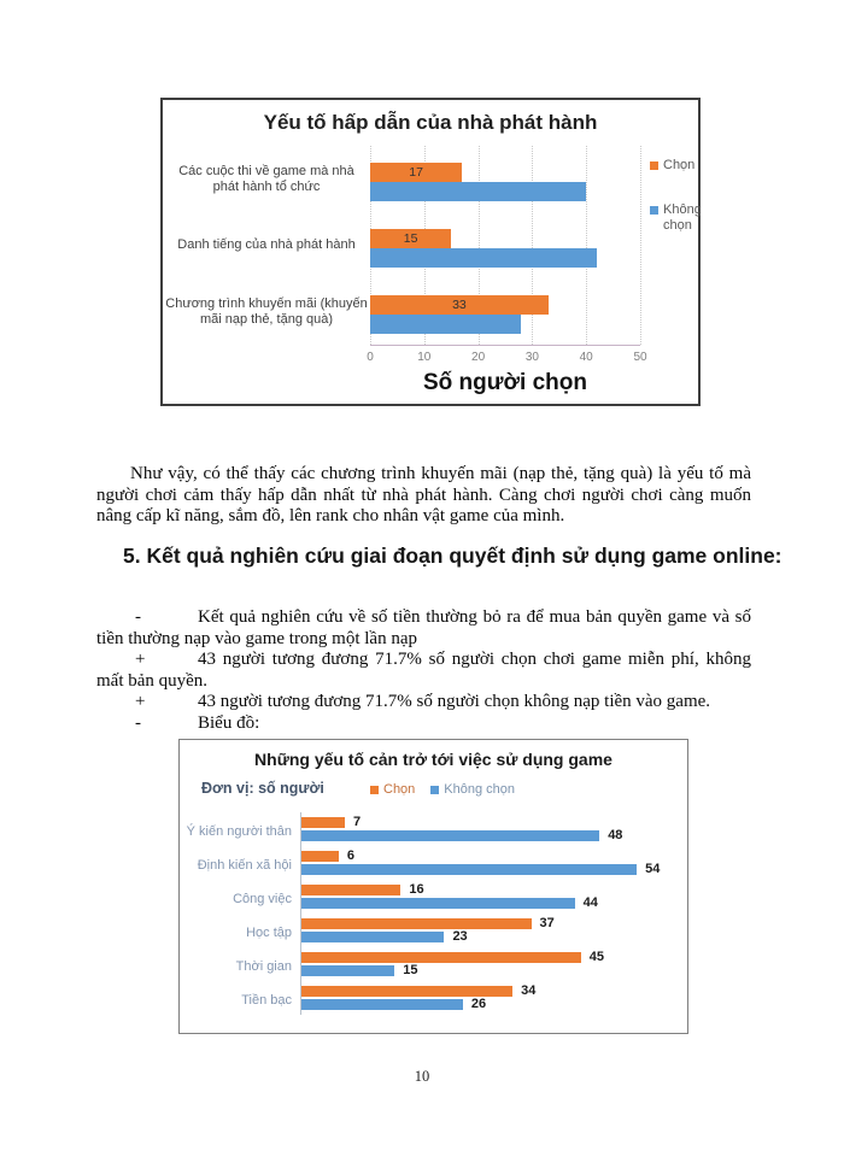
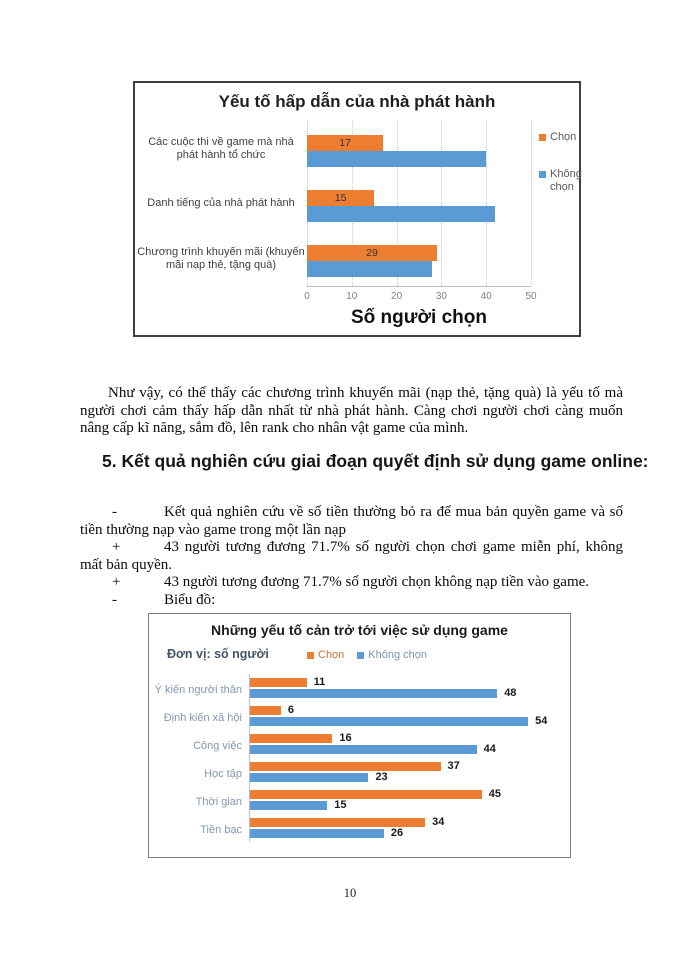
Yếu tố hấp dẫn của nhà phát hành/Chọn/Chương trình khuyến mãi (khuyến mãi nạp thẻ, tặng quà): 33 -> 29
Những yếu tố cản trở tới việc sử dụng game/Chọn/Ý kiến người thân: 7 -> 11
